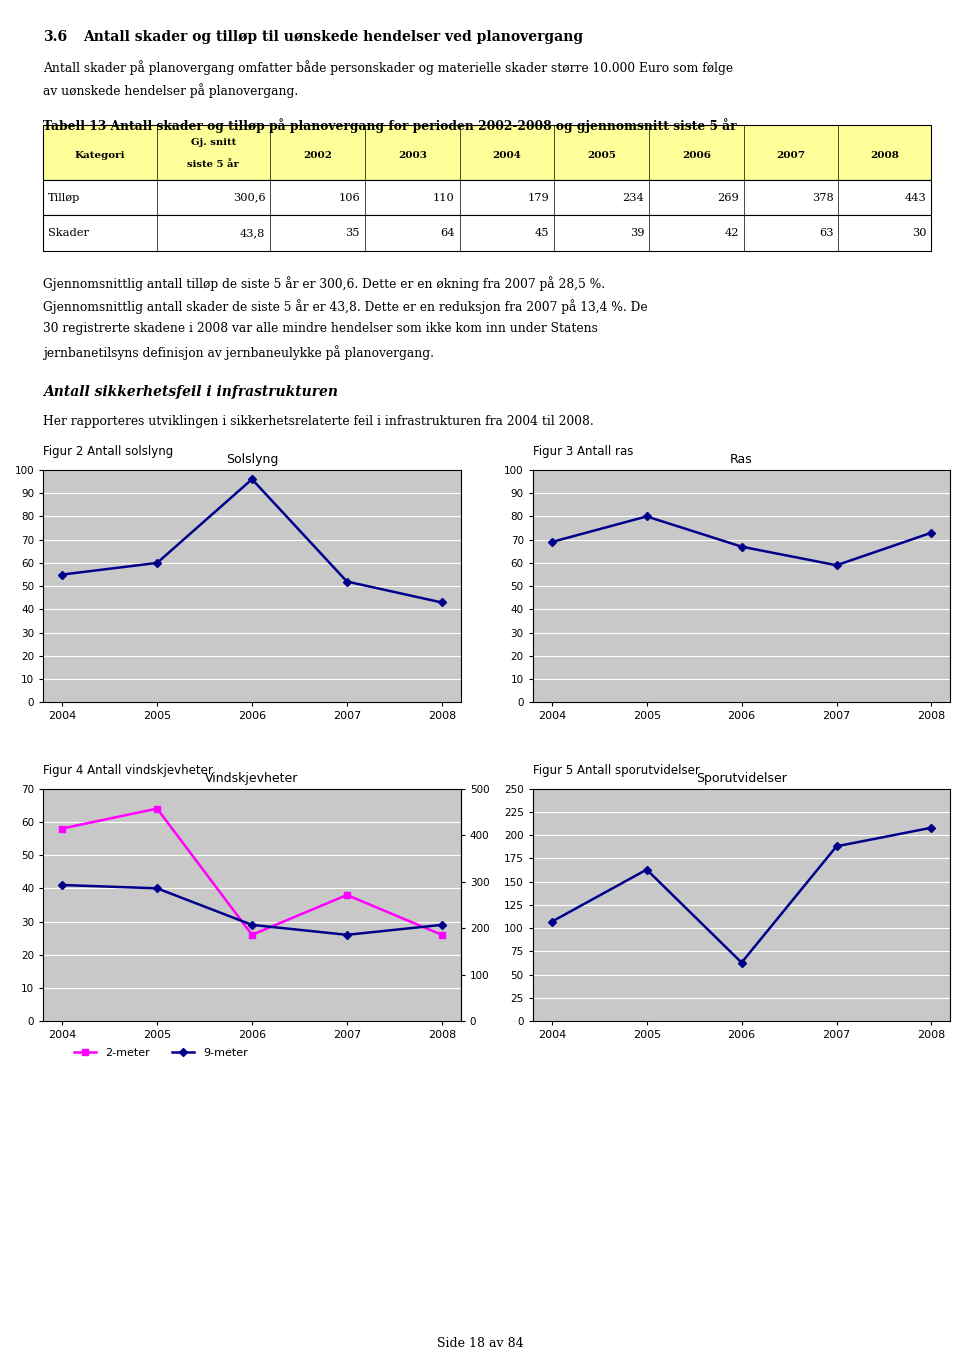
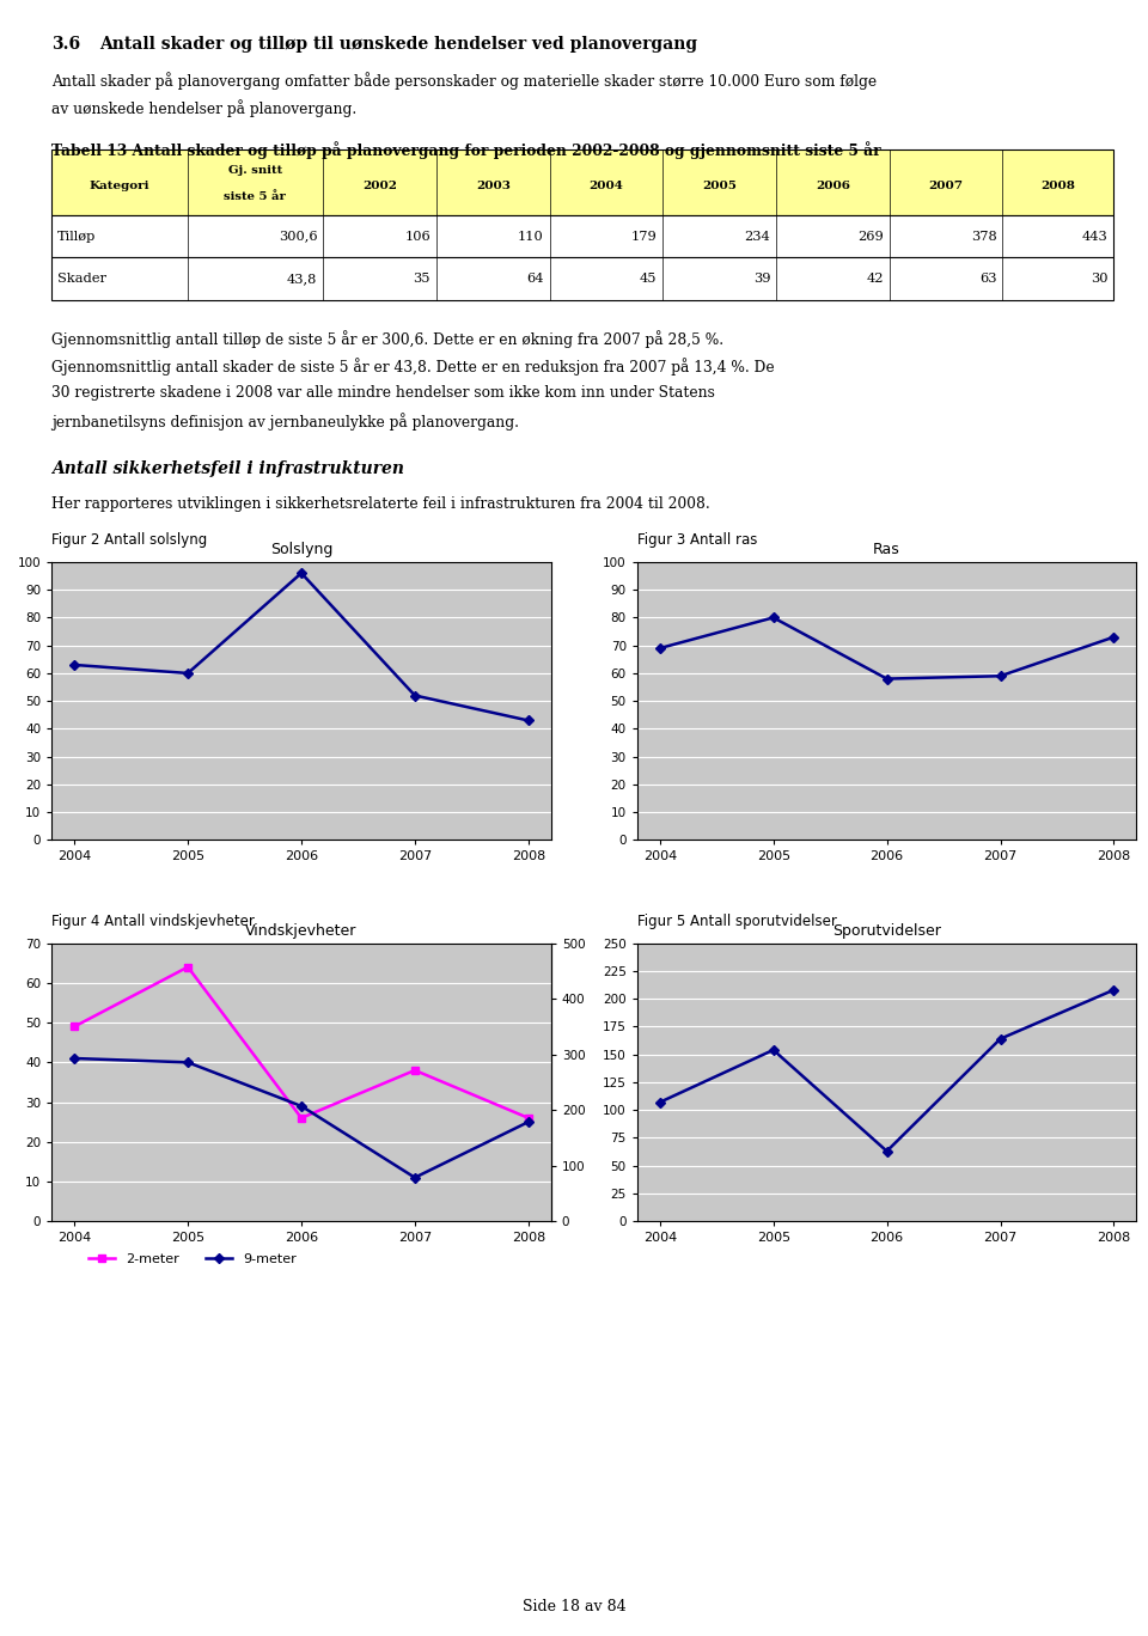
Solslyng/2004: 55 -> 63
Ras/2006: 67 -> 58
Vindskjevheter/2-meter/2004: 58 -> 49
Vindskjevheter/9-meter/2007: 26 -> 11
Vindskjevheter/9-meter/2008: 29 -> 25
Sporutvidelser/2005: 163 -> 154
Sporutvidelser/2007: 188 -> 164
